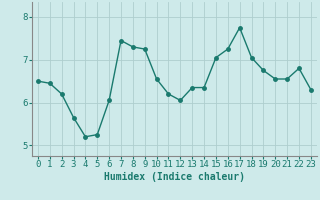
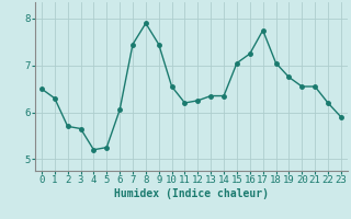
1: 6.45 -> 6.30
2: 6.20 -> 5.70
8: 7.30 -> 7.90
9: 7.25 -> 7.45
12: 6.05 -> 6.25
22: 6.80 -> 6.20
23: 6.30 -> 5.90
